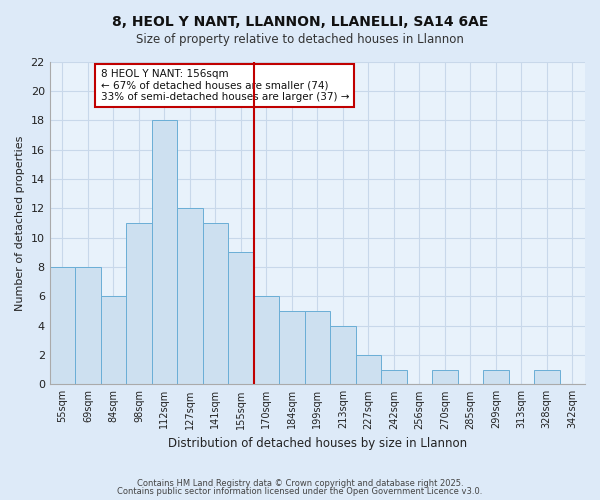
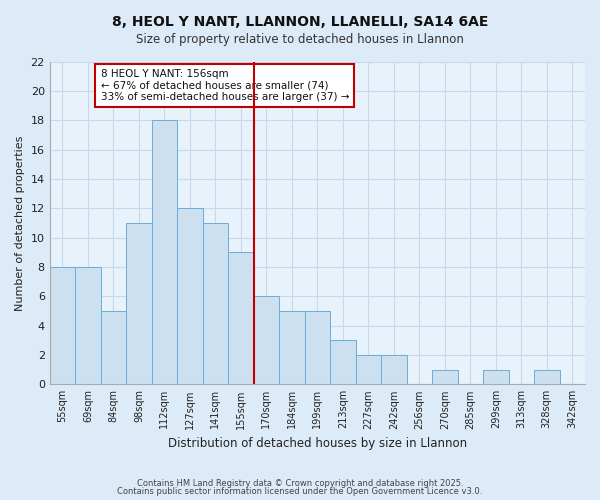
84sqm: 6 -> 5
213sqm: 4 -> 3
242sqm: 1 -> 2
